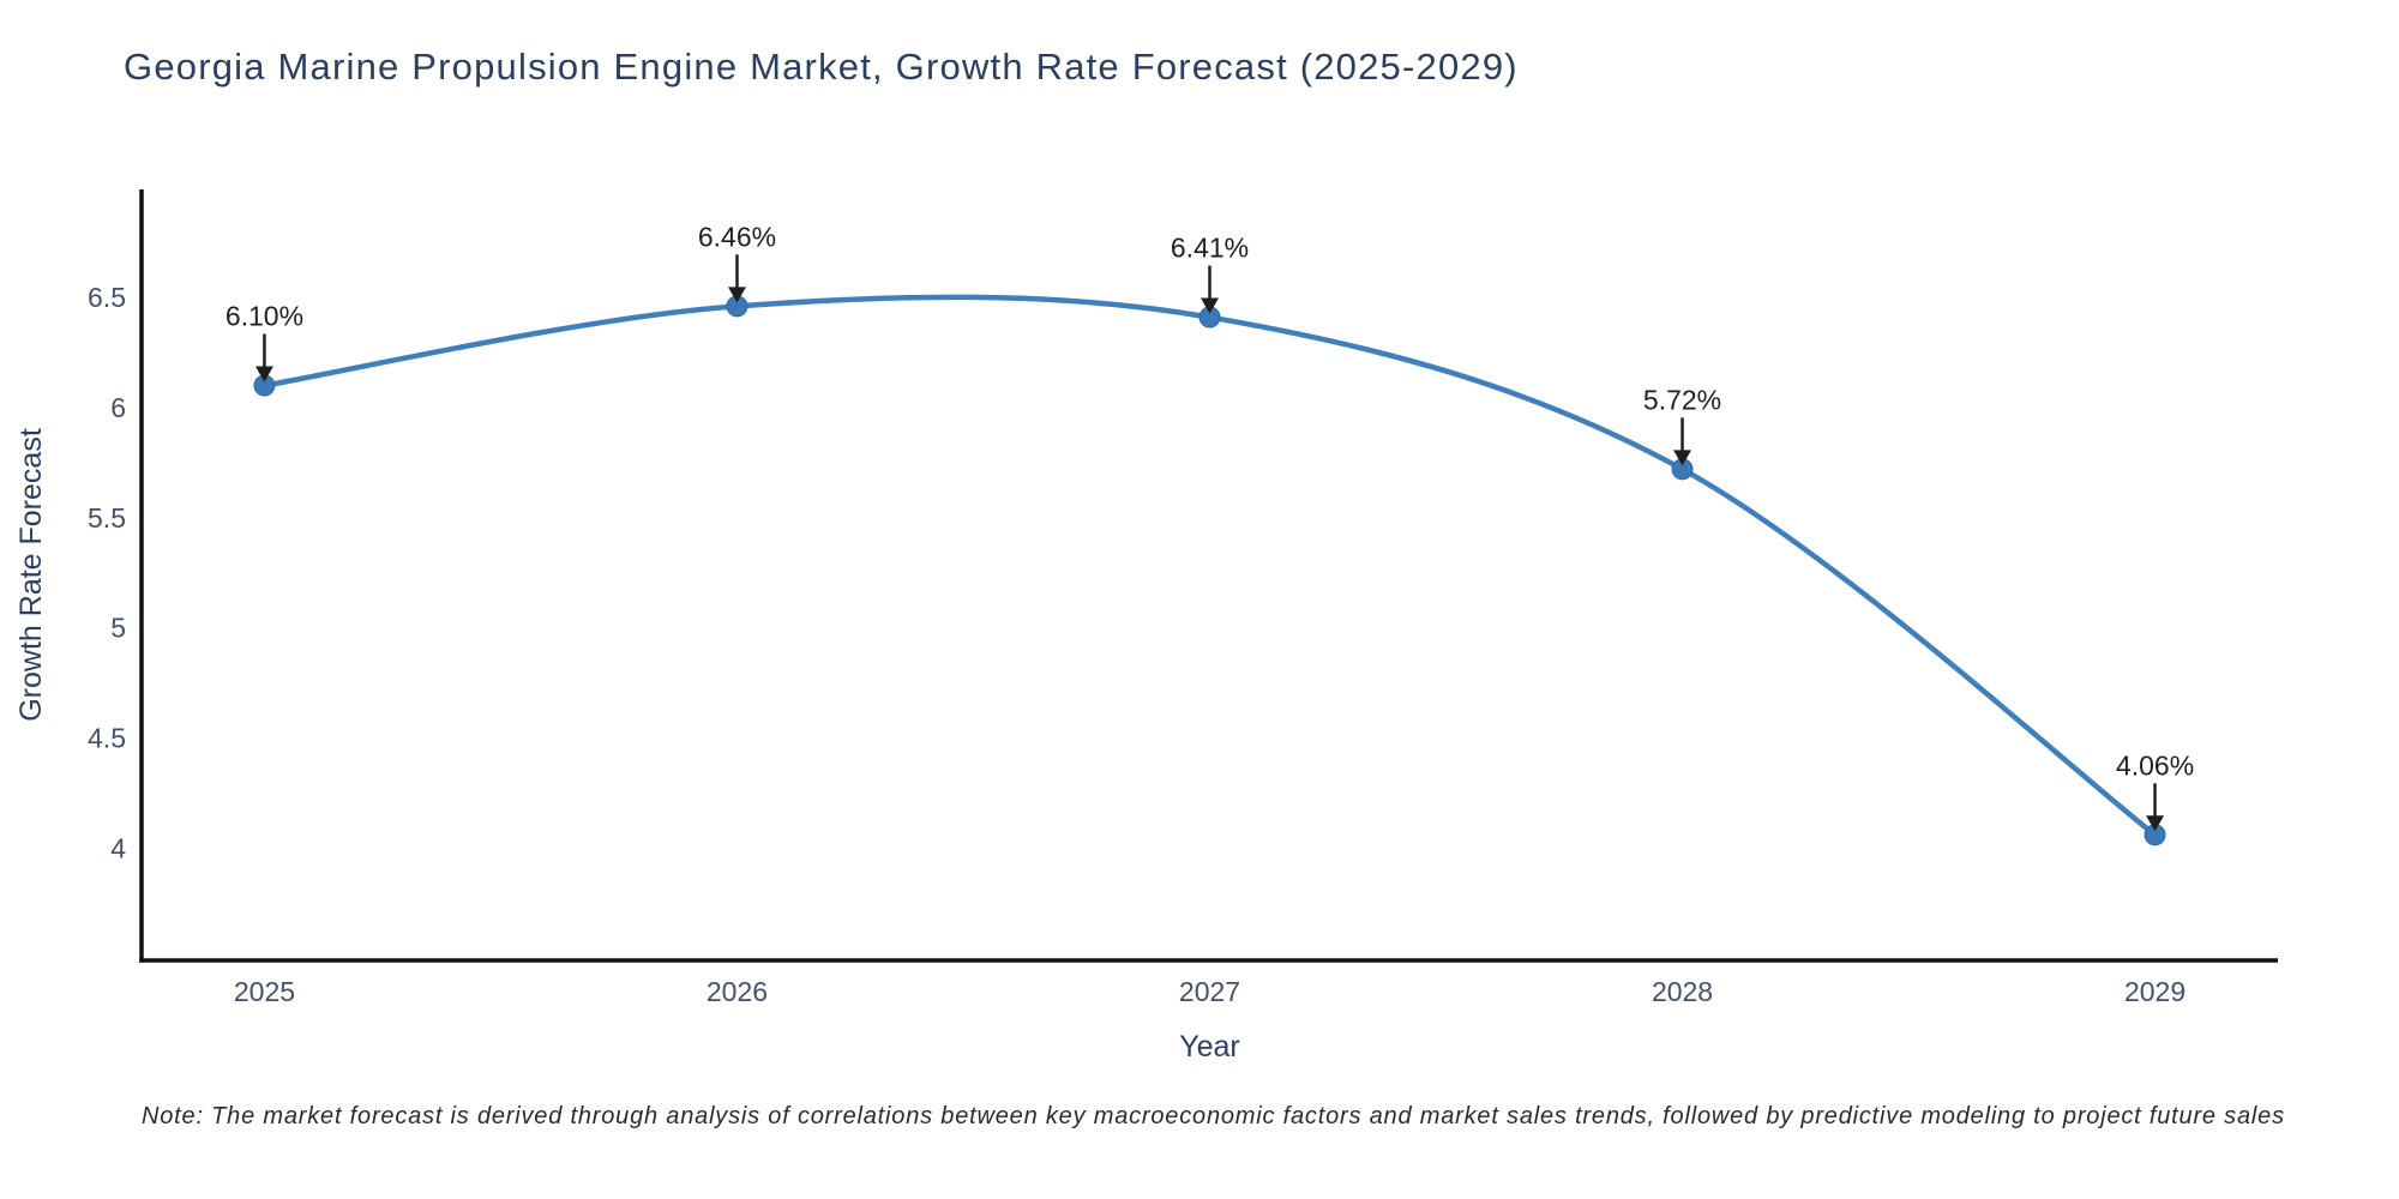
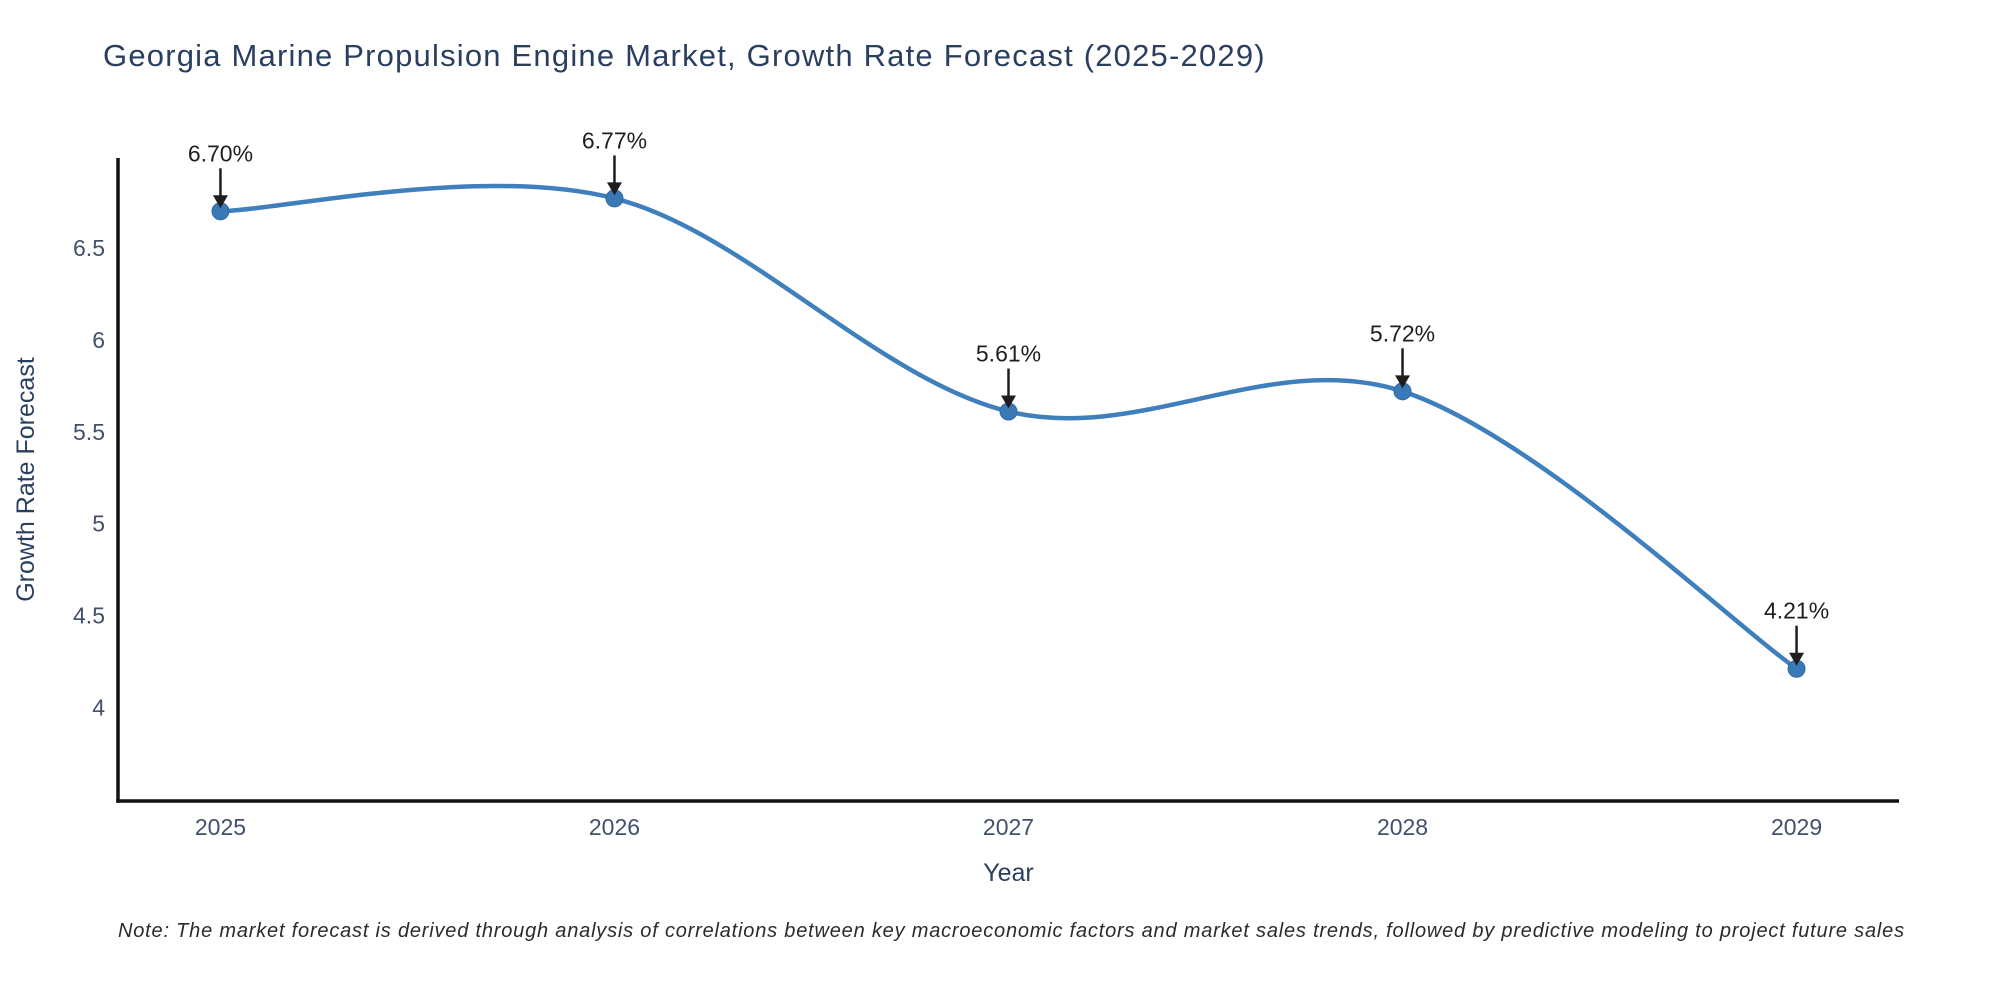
2025: 6.10% -> 6.70%
2026: 6.46% -> 6.77%
2027: 6.41% -> 5.61%
2029: 4.06% -> 4.21%
